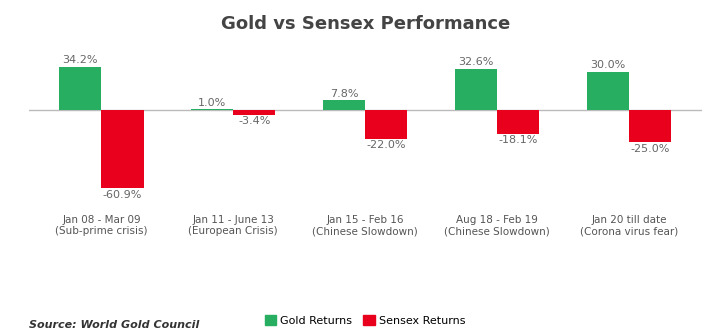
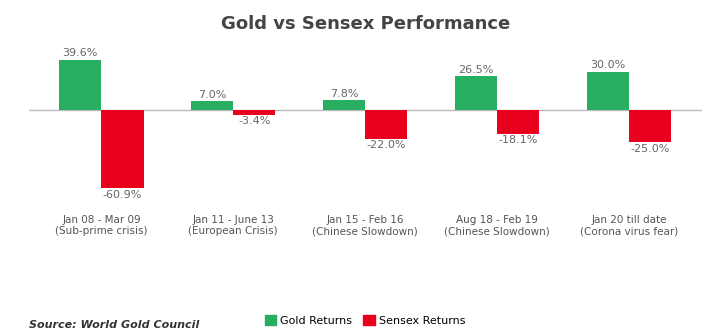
Gold Returns/Jan 08 - Mar 09 (Sub-prime crisis): 34.2% -> 39.6%
Gold Returns/Jan 11 - June 13 (European Crisis): 1.0% -> 7.0%
Gold Returns/Aug 18 - Feb 19 (Chinese Slowdown): 32.6% -> 26.5%
